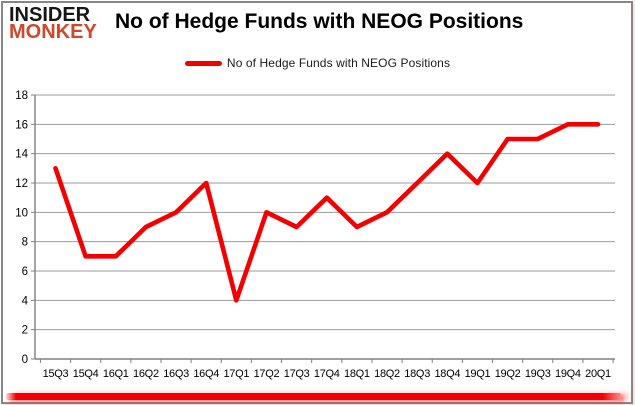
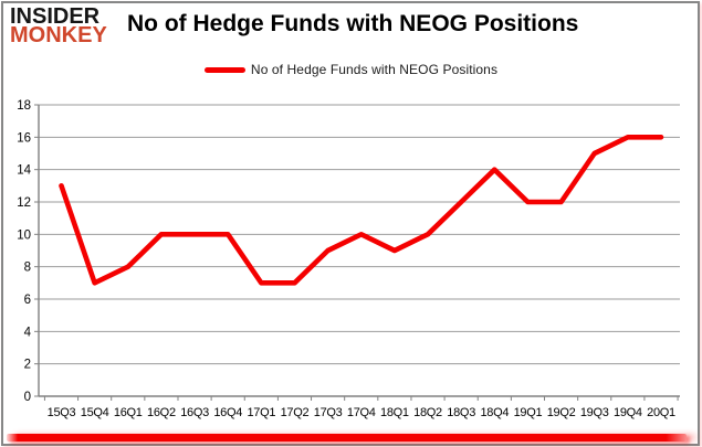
16Q1: 7 -> 8
16Q2: 9 -> 10
16Q4: 12 -> 10
17Q1: 4 -> 7
17Q2: 10 -> 7
17Q4: 11 -> 10
19Q2: 15 -> 12
